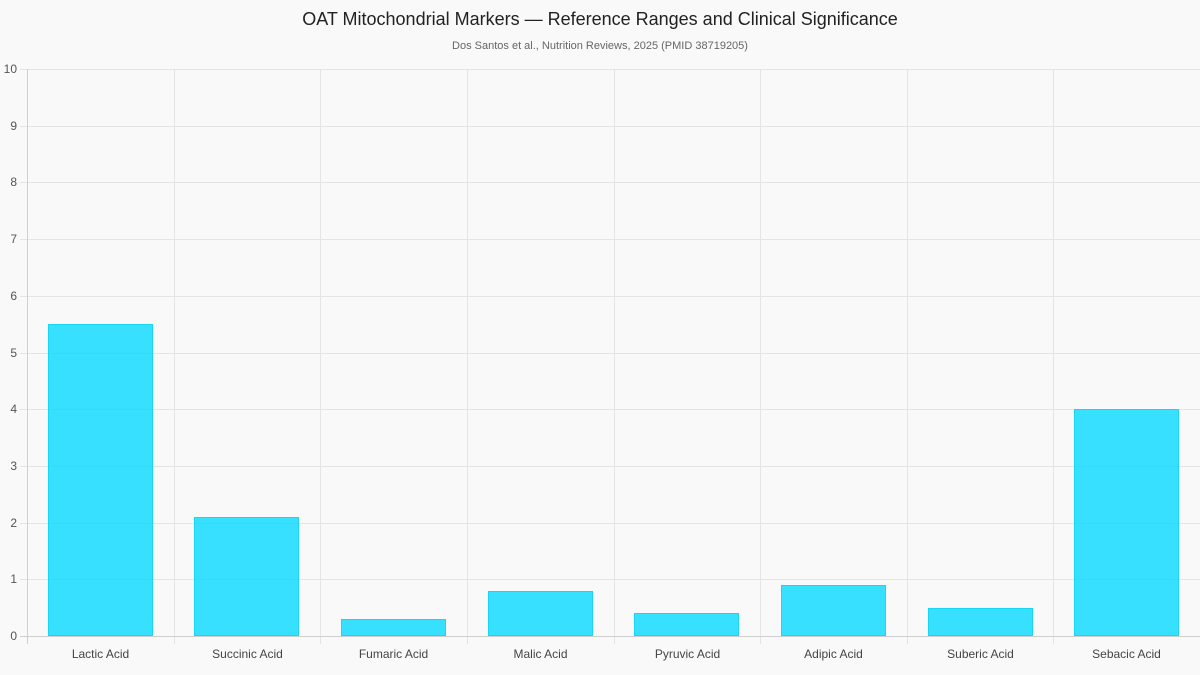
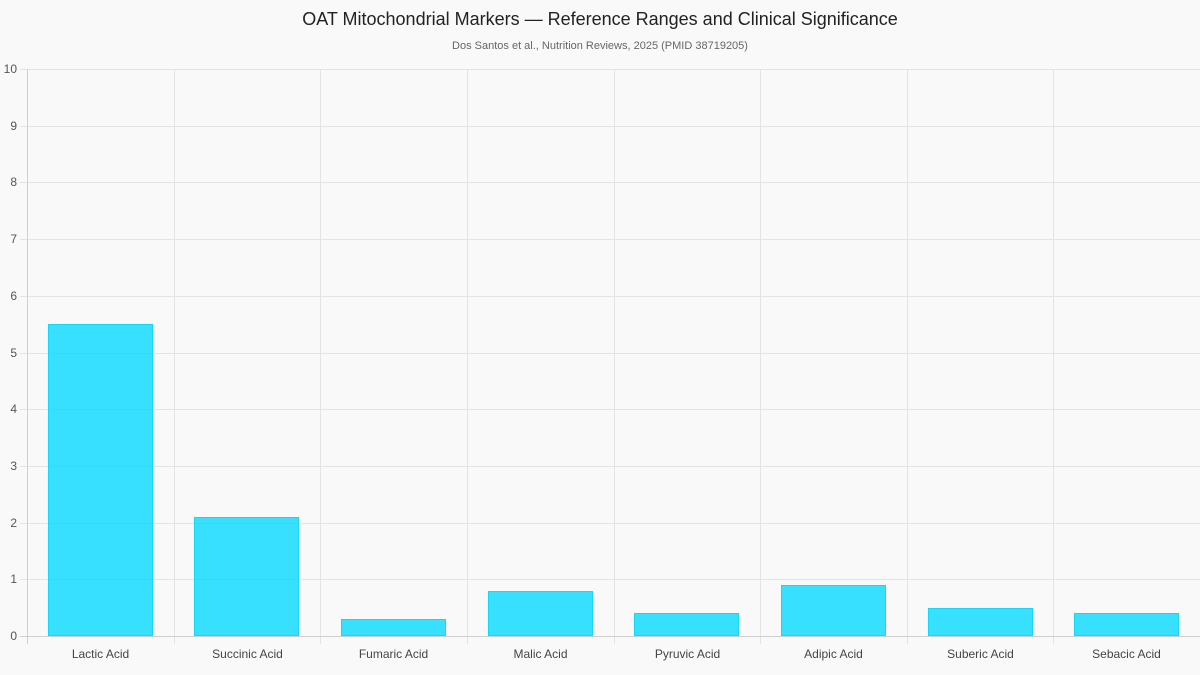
Sebacic Acid: 4.0 -> 0.4
